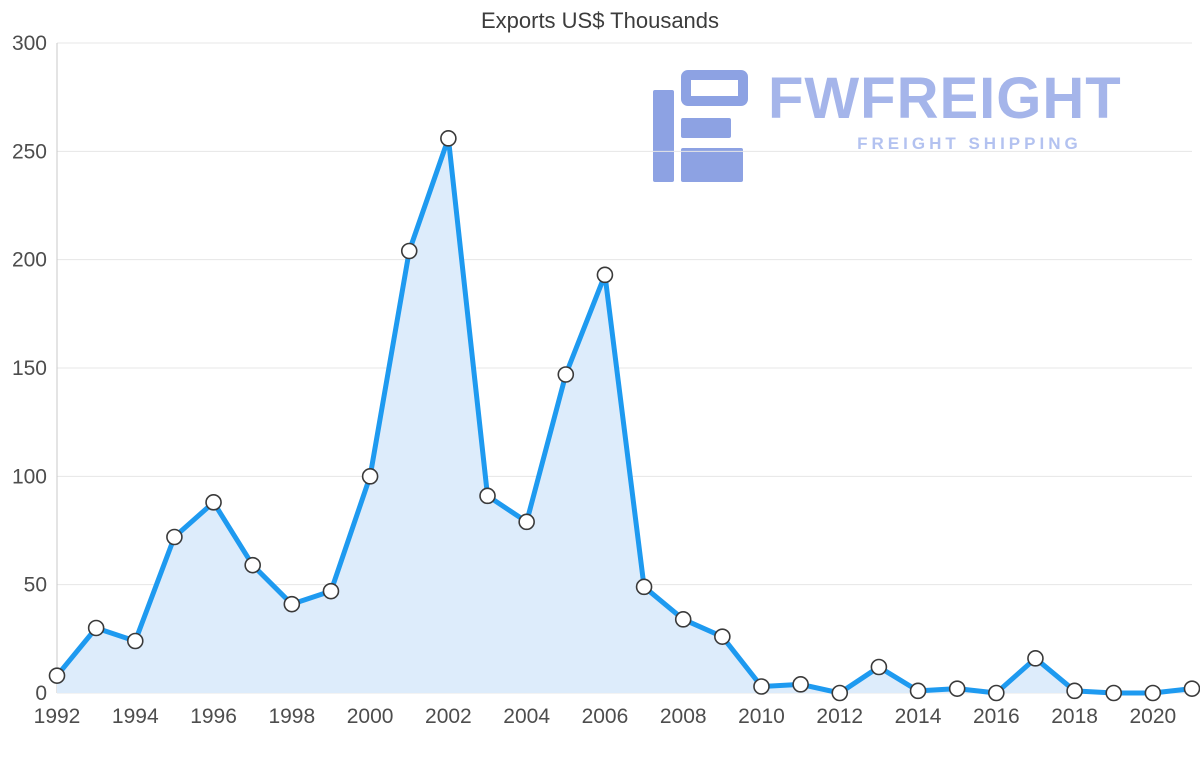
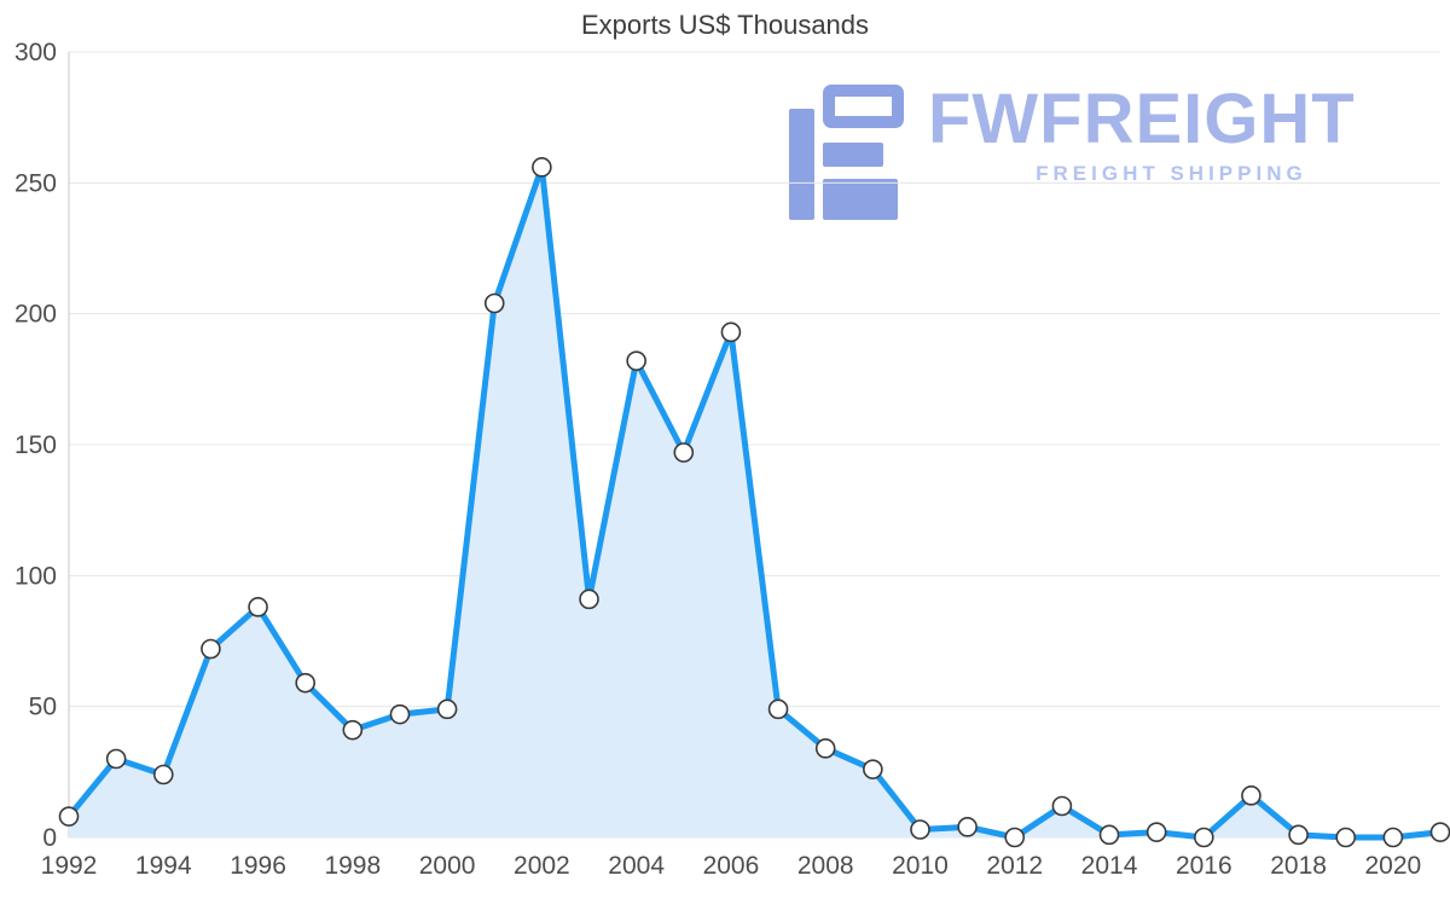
2000: 100 -> 49
2004: 79 -> 182
